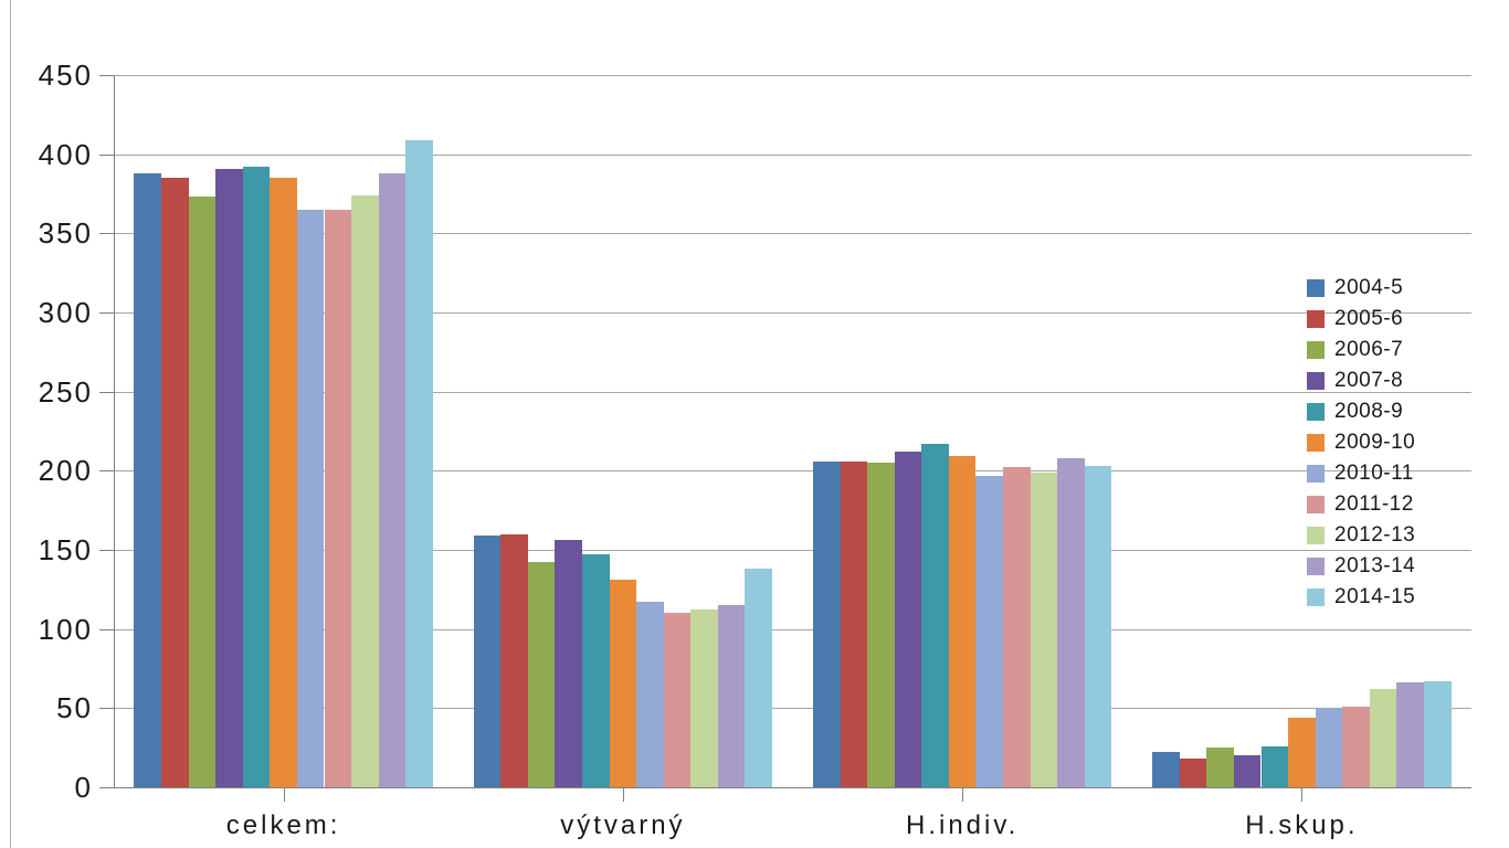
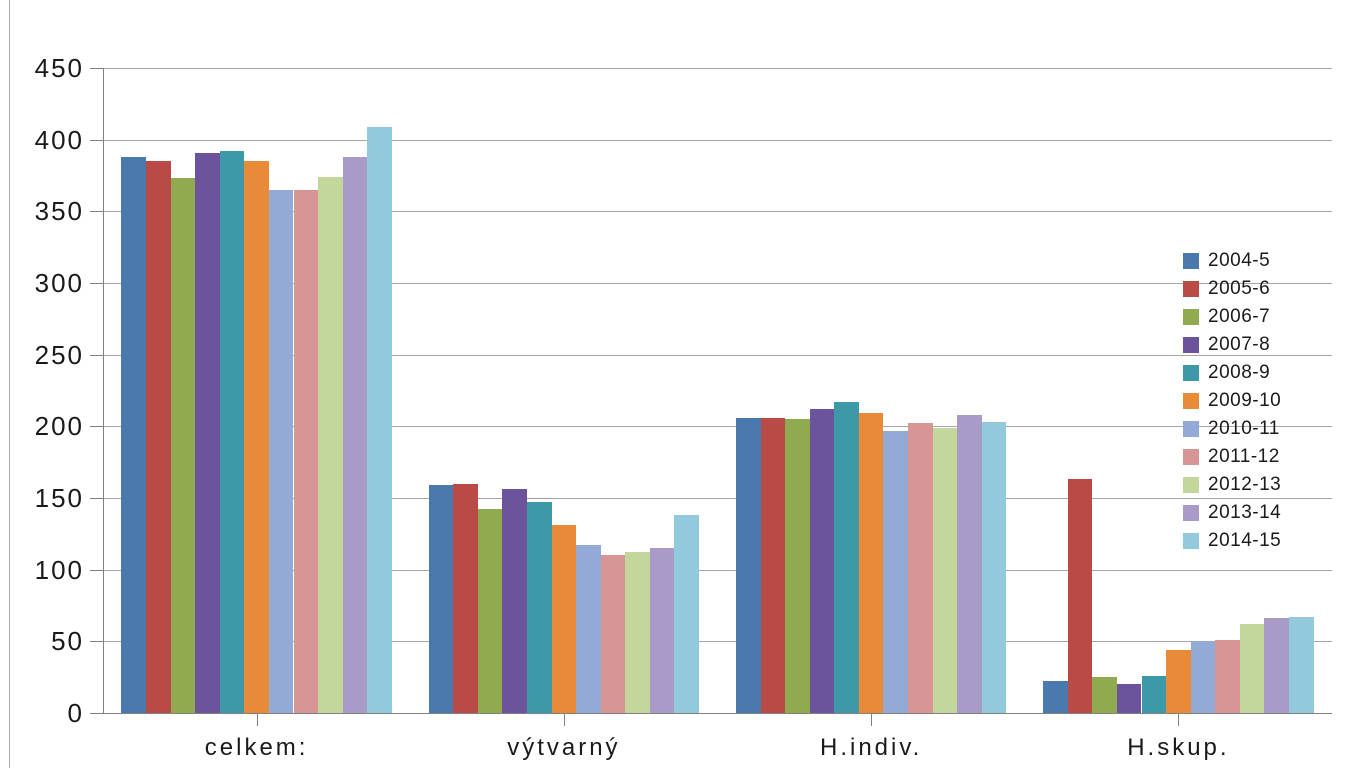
2005-6/H.skup.: 18 -> 163
